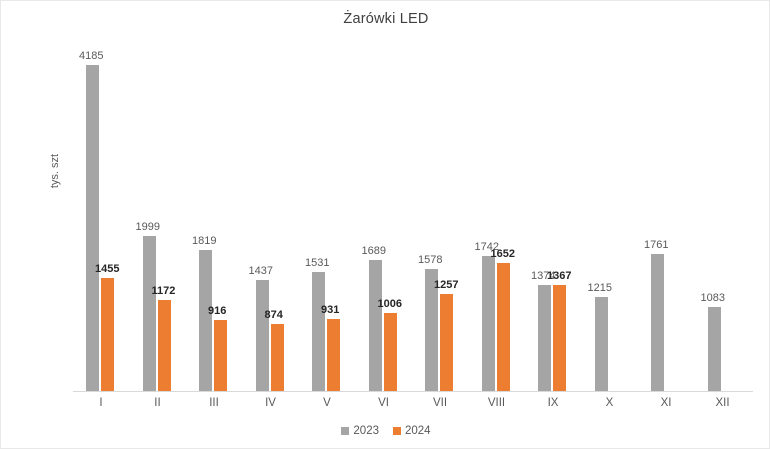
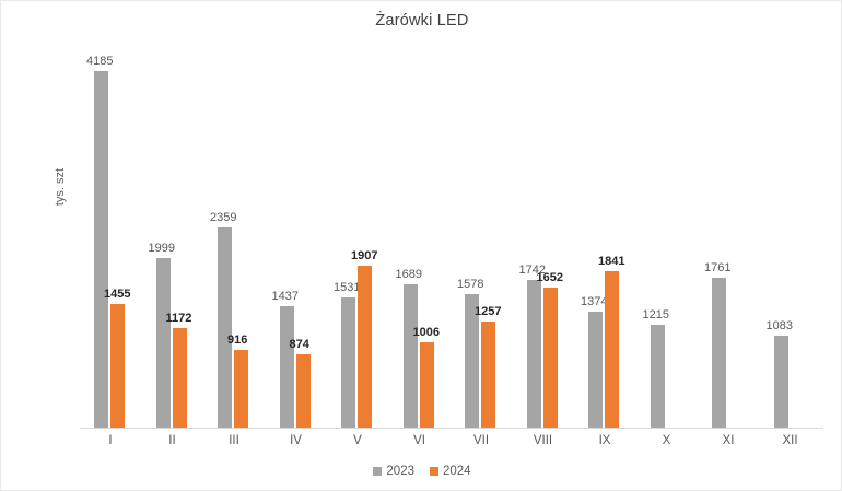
2023/III: 1819 -> 2359
2024/V: 931 -> 1907
2024/IX: 1367 -> 1841
